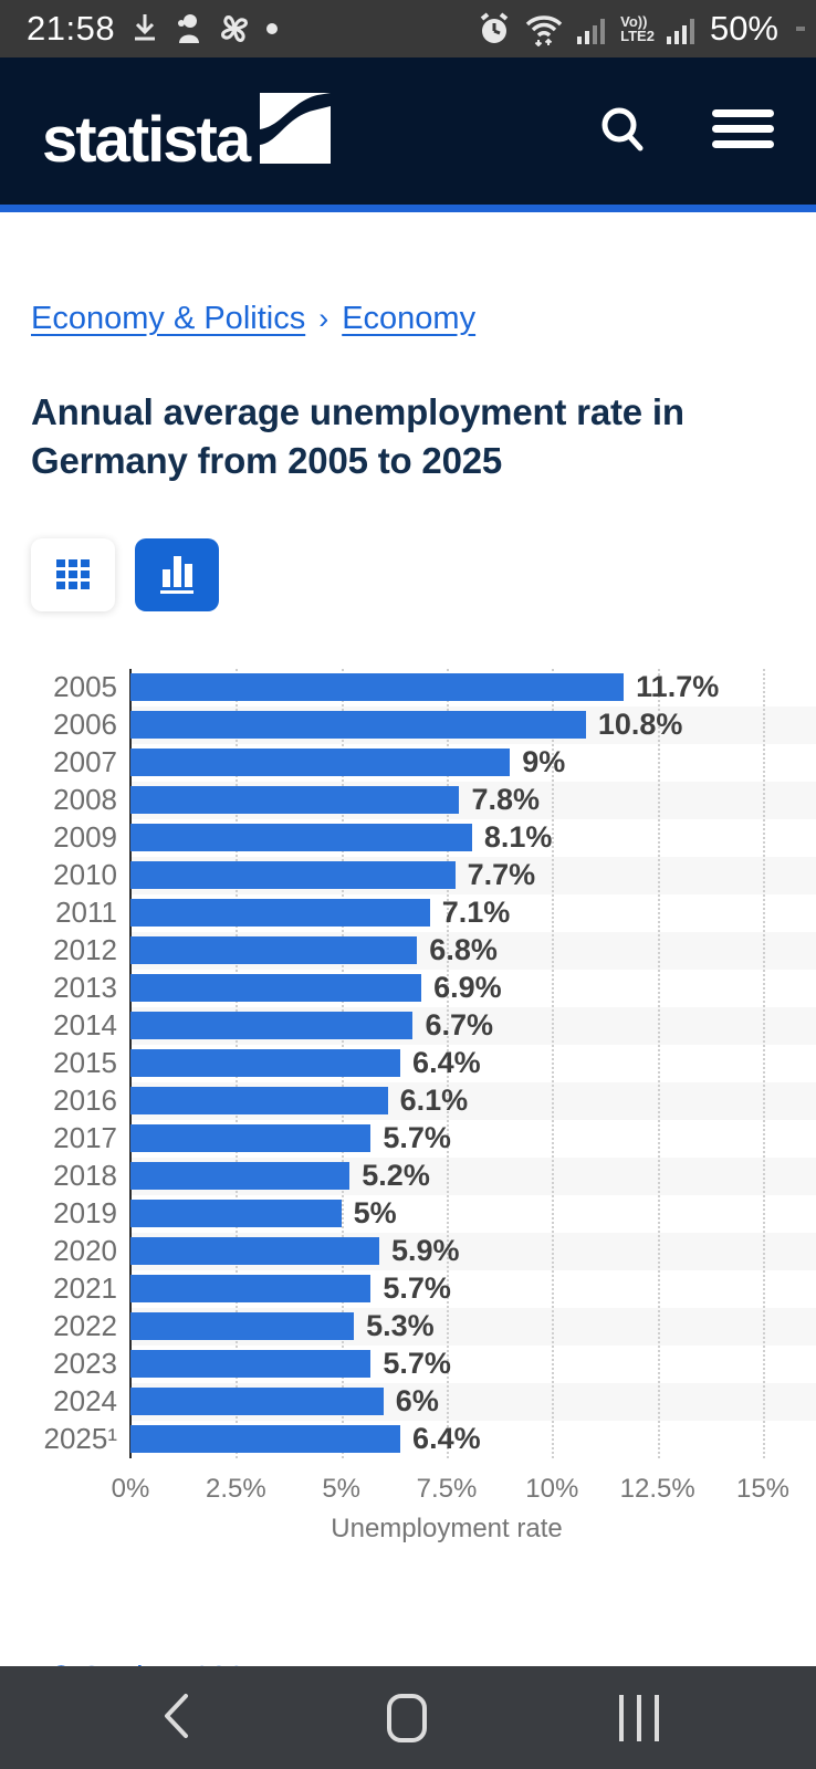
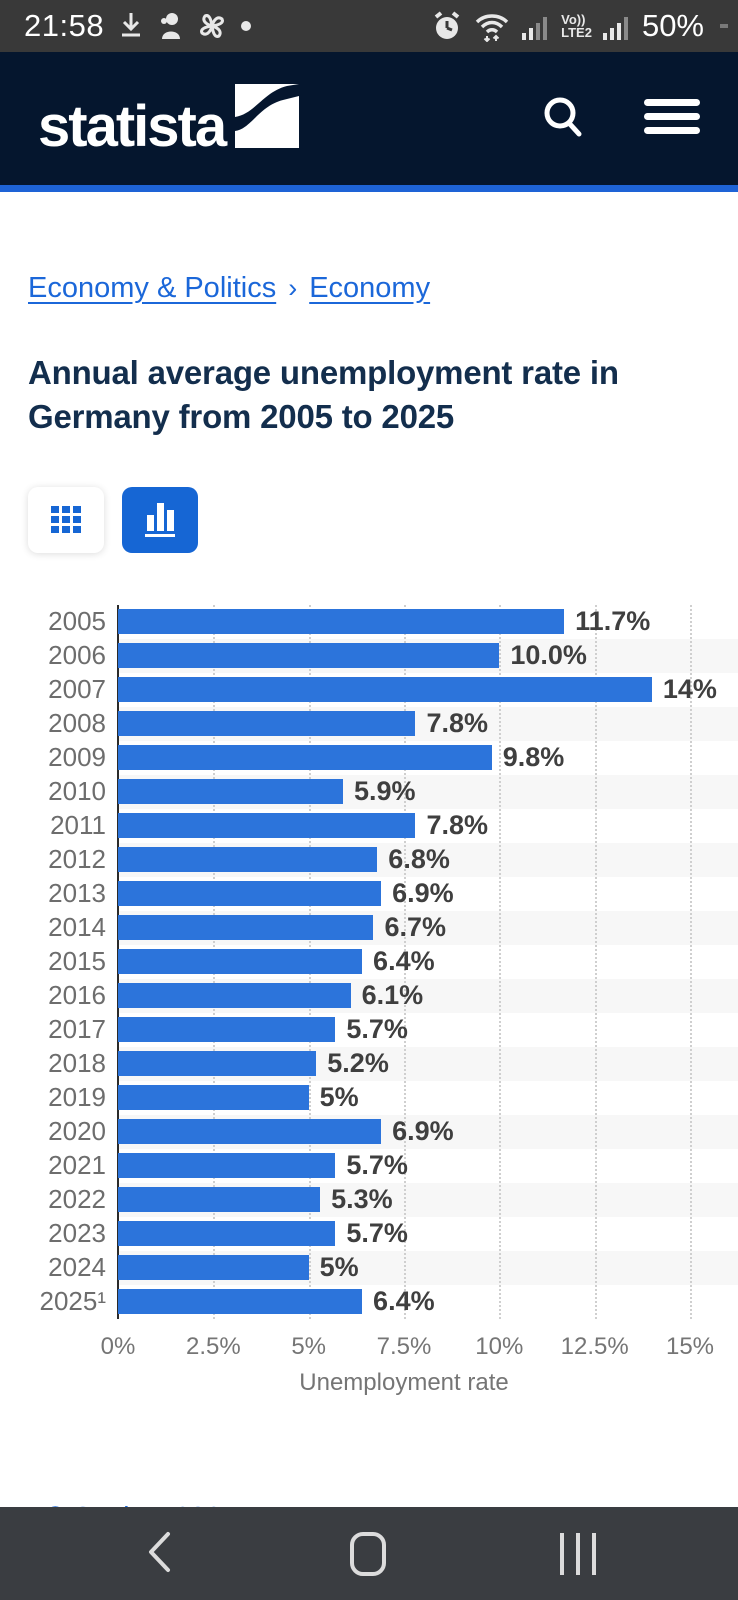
2006: 10.8% -> 10.0%
2007: 9% -> 14%
2009: 8.1% -> 9.8%
2010: 7.7% -> 5.9%
2011: 7.1% -> 7.8%
2020: 5.9% -> 6.9%
2024: 6% -> 5%
